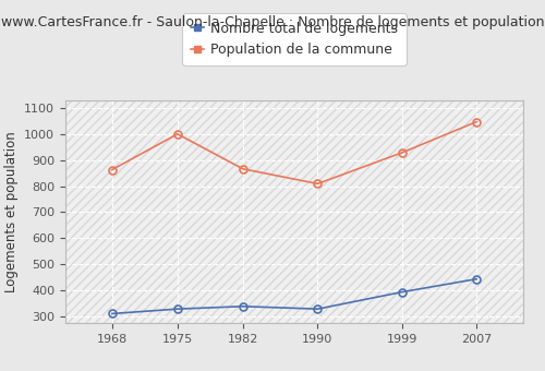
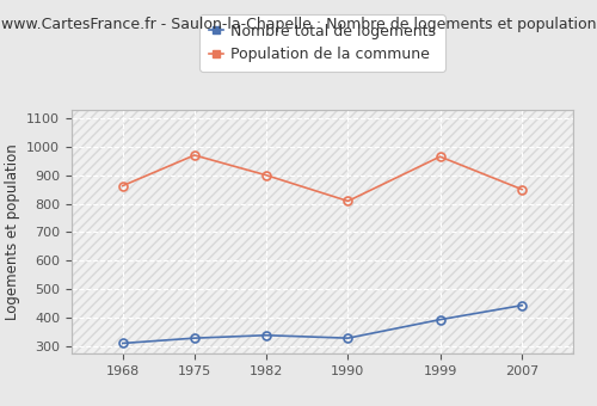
Population de la commune/1975: 1000 -> 970
Population de la commune/1982: 866 -> 900
Population de la commune/1999: 928 -> 965
Population de la commune/2007: 1047 -> 850
